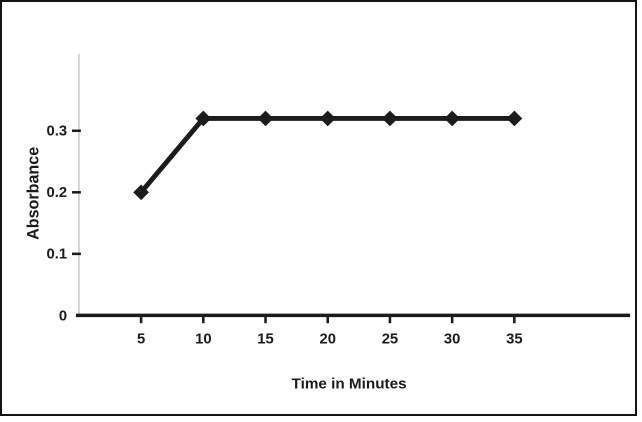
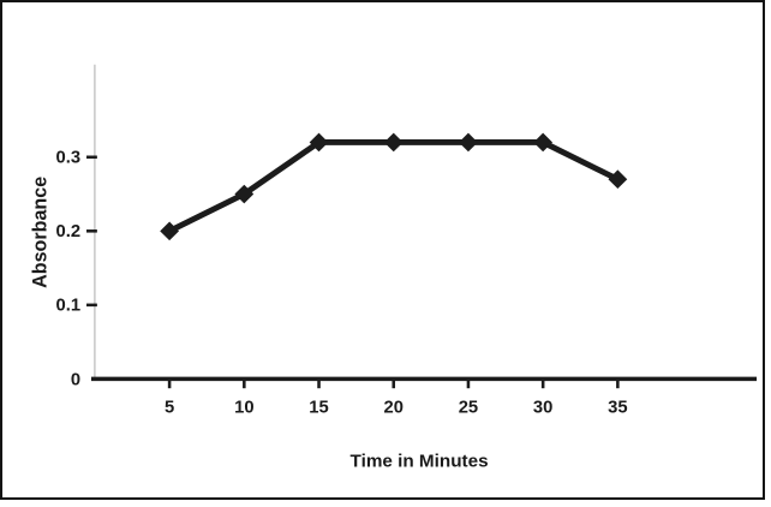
10: 0.32 -> 0.25
35: 0.32 -> 0.27
